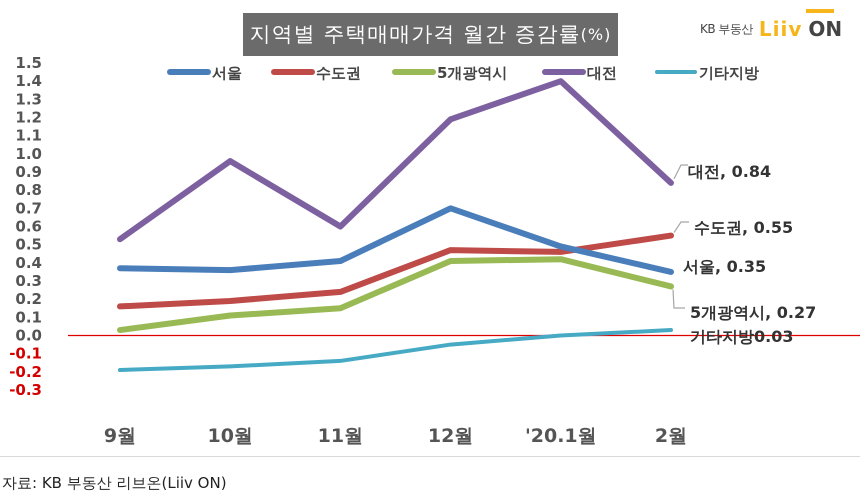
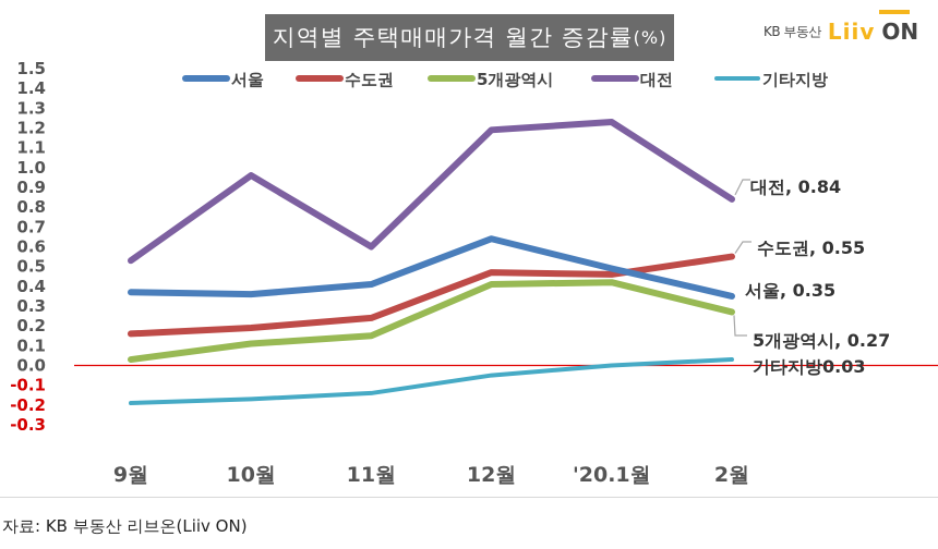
서울/12월: 0.70 -> 0.64
대전/'20.1월: 1.40 -> 1.23
